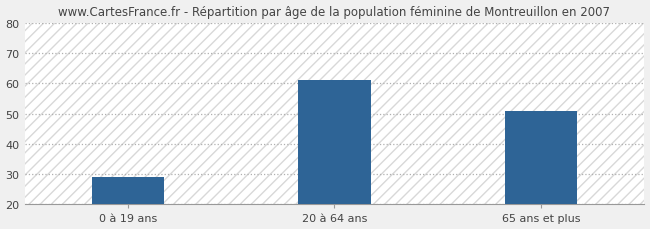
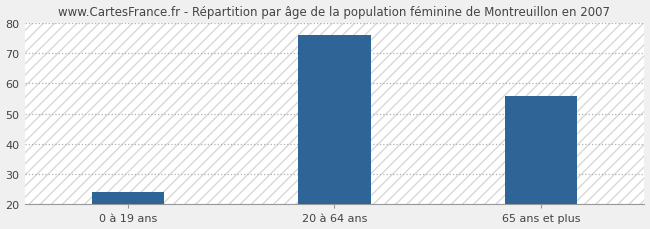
0 à 19 ans: 29 -> 24
20 à 64 ans: 61 -> 76
65 ans et plus: 51 -> 56
